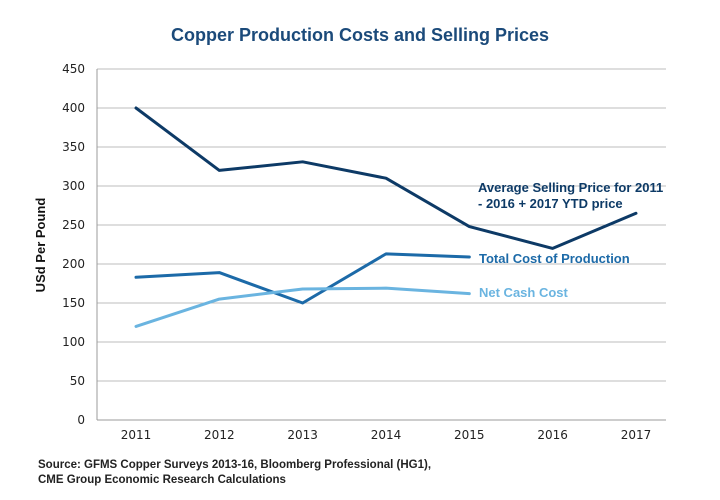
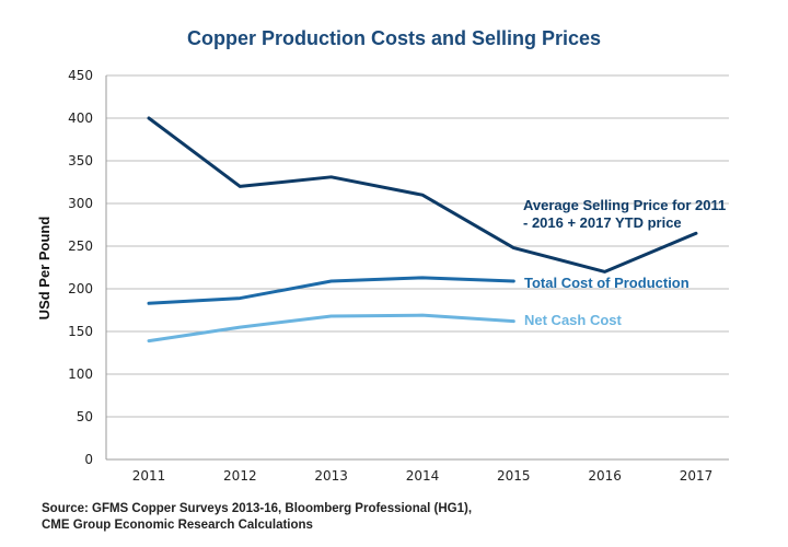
Net Cash Cost/2011: 120 -> 140
Total Cost of Production/2013: 150 -> 210
